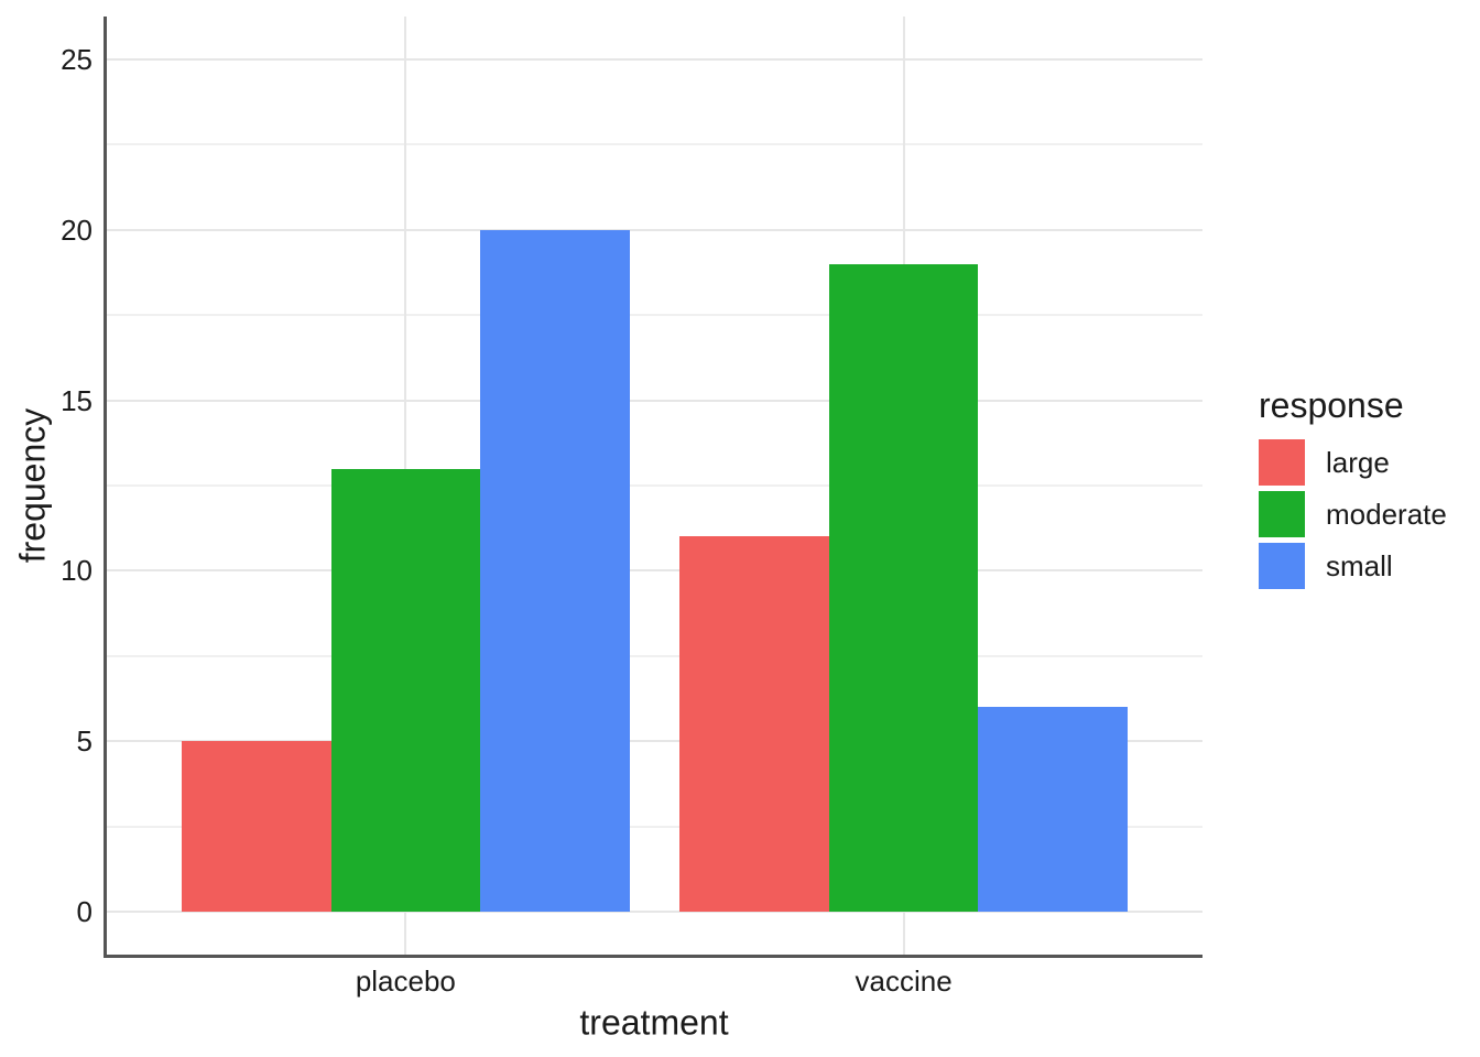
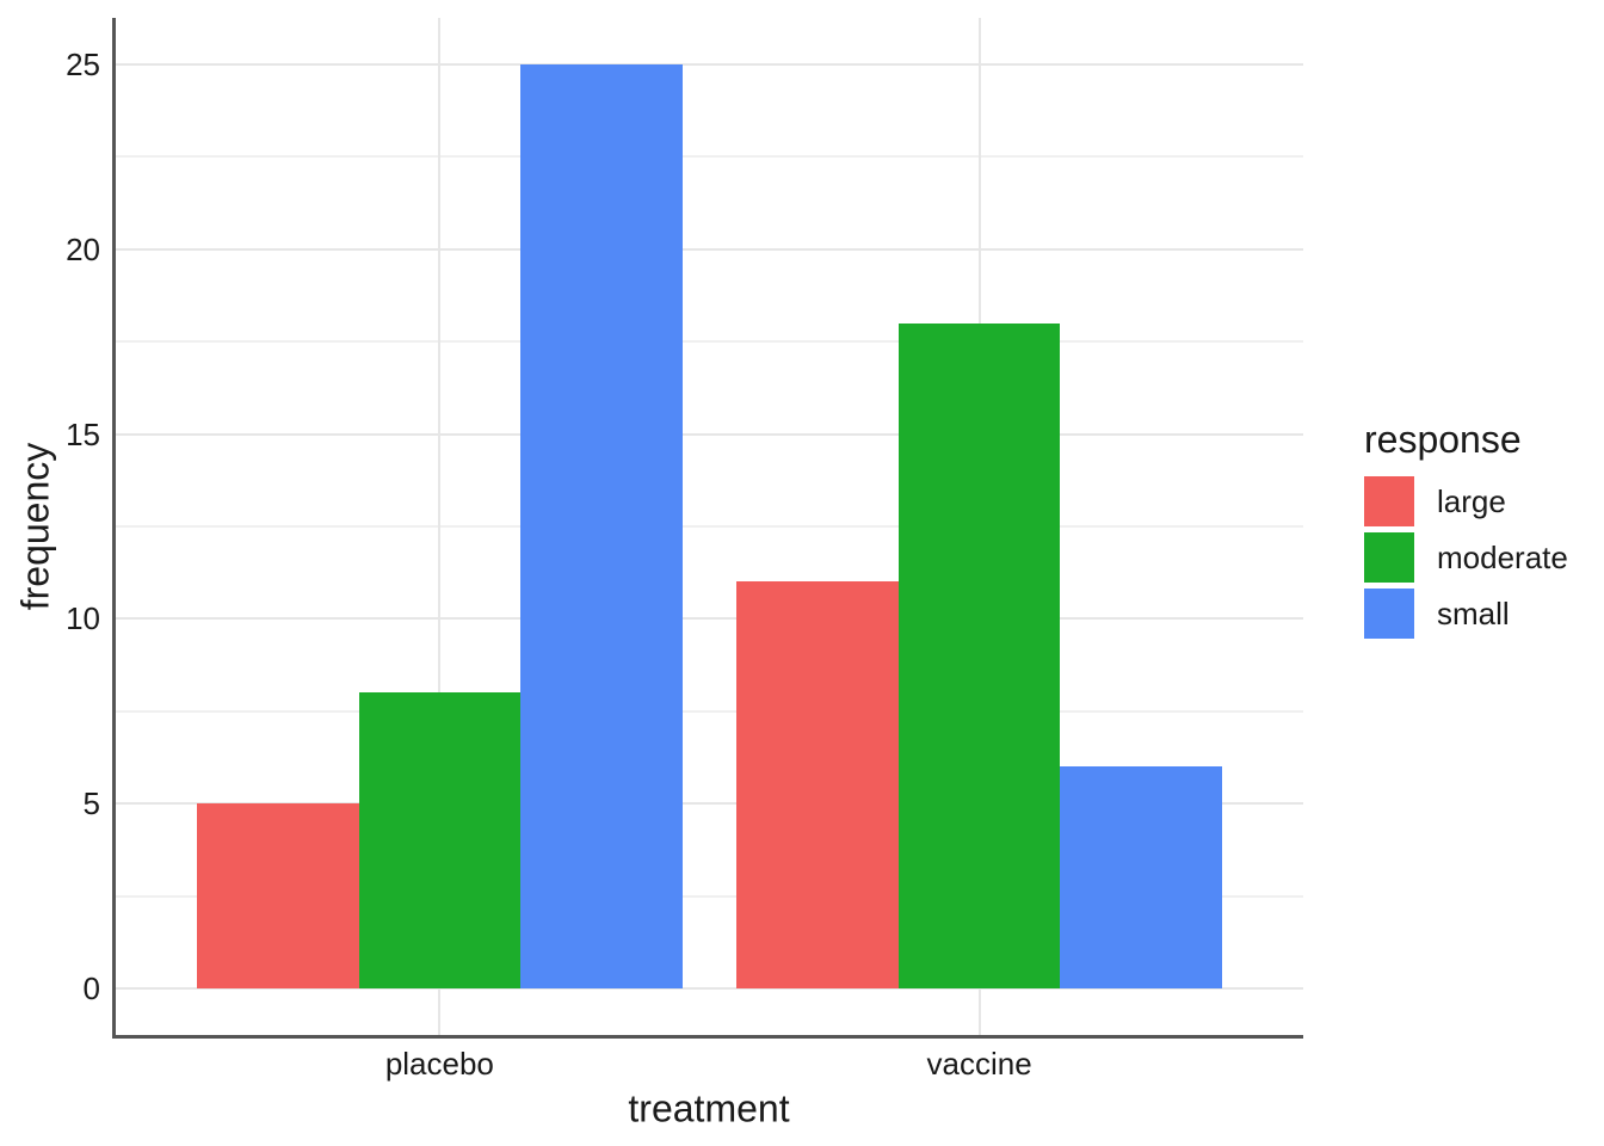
moderate/placebo: 13 -> 8
small/placebo: 20 -> 25
moderate/vaccine: 19 -> 18
